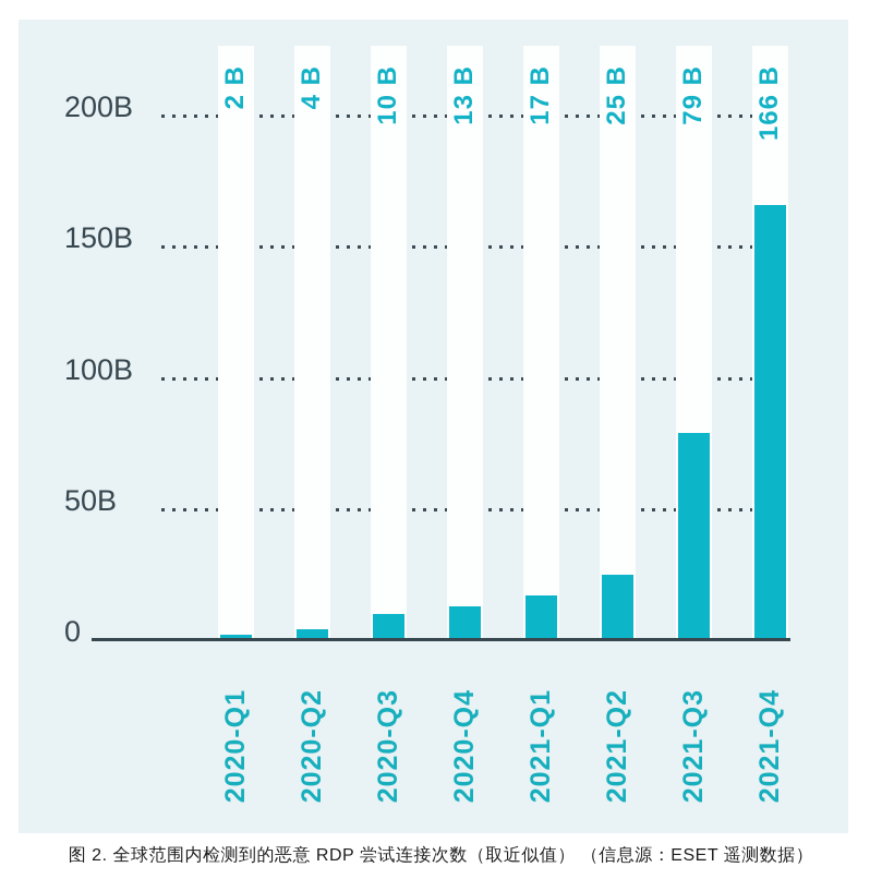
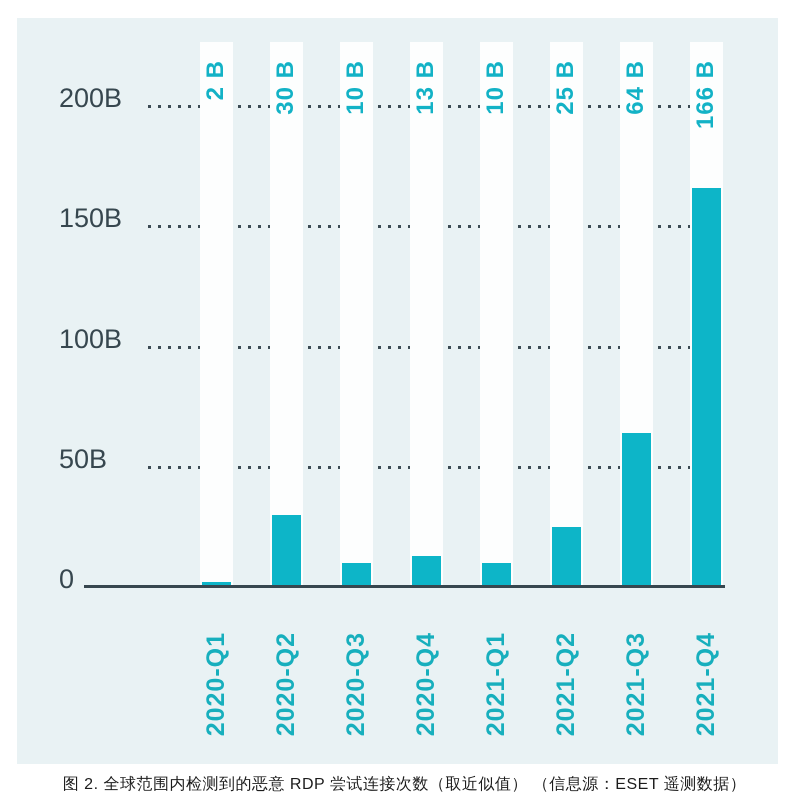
2020-Q2: 4 -> 30
2021-Q1: 17 -> 10
2021-Q3: 79 -> 64
